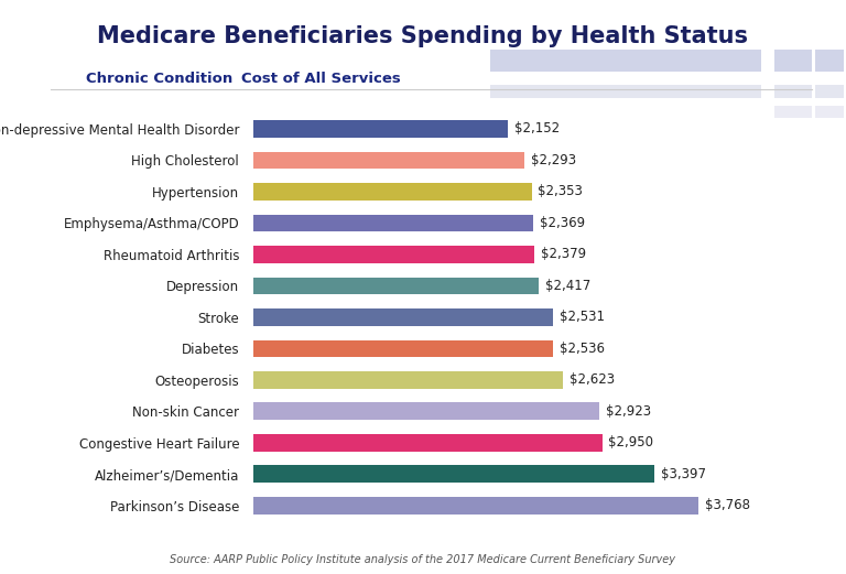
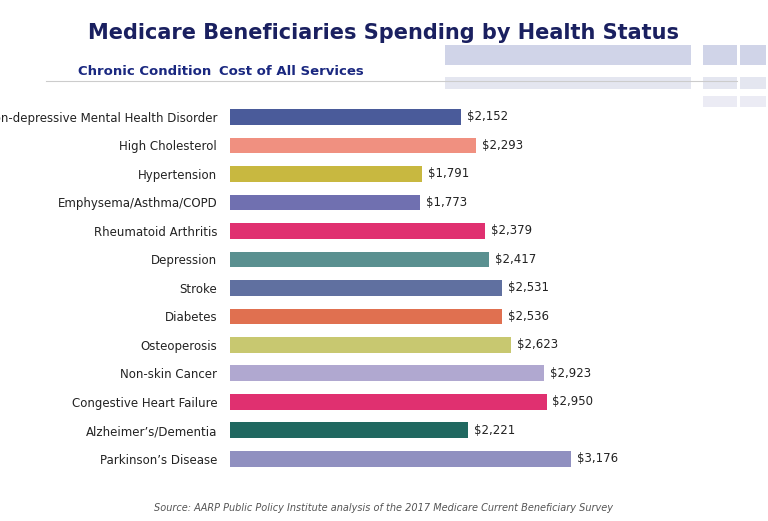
Hypertension: $2,353 -> $1,791
Emphysema/Asthma/COPD: $2,369 -> $1,773
Alzheimer’s/Dementia: $3,397 -> $2,221
Parkinson’s Disease: $3,768 -> $3,176
